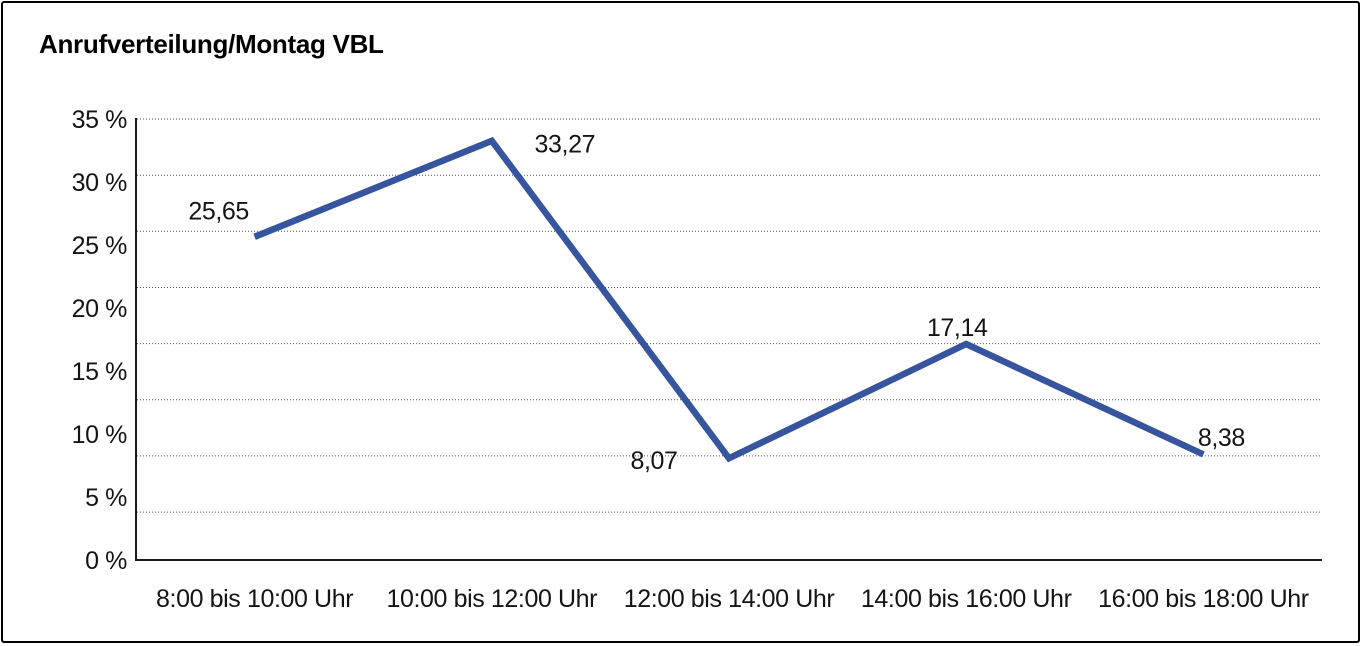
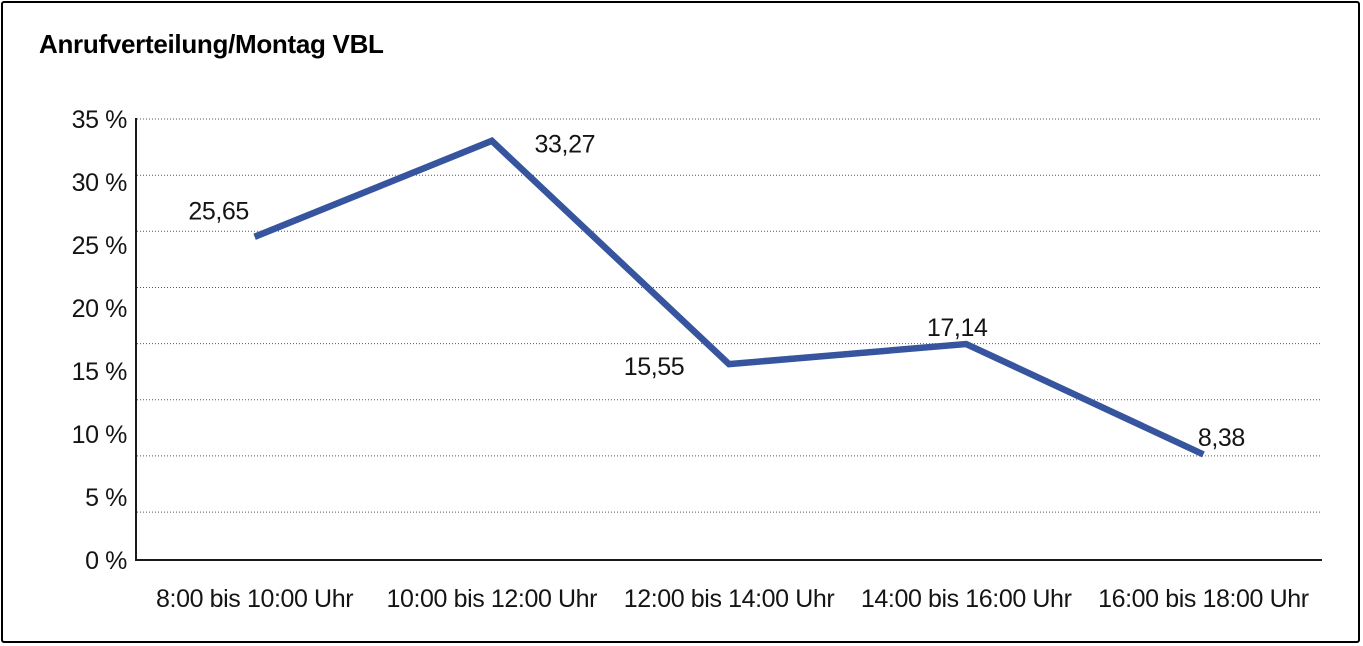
12:00 bis 14:00 Uhr: 8,07 -> 15,55
